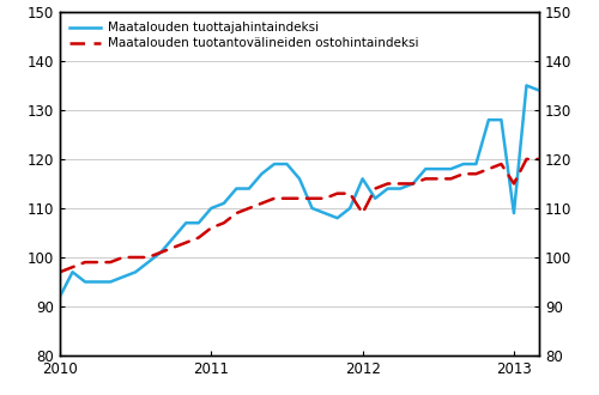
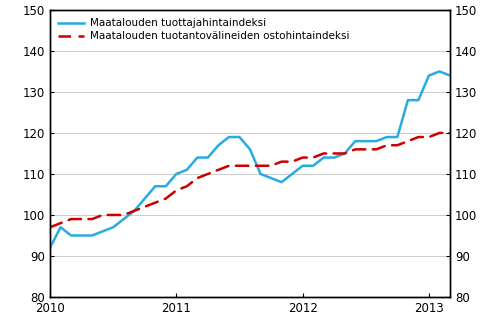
Maatalouden tuottajahintaindeksi/2012: 116 -> 112
Maatalouden tuotantovälineiden ostohintaindeksi/2012: 109 -> 114
Maatalouden tuottajahintaindeksi/2013: 109 -> 134
Maatalouden tuotantovälineiden ostohintaindeksi/2013: 115 -> 119
